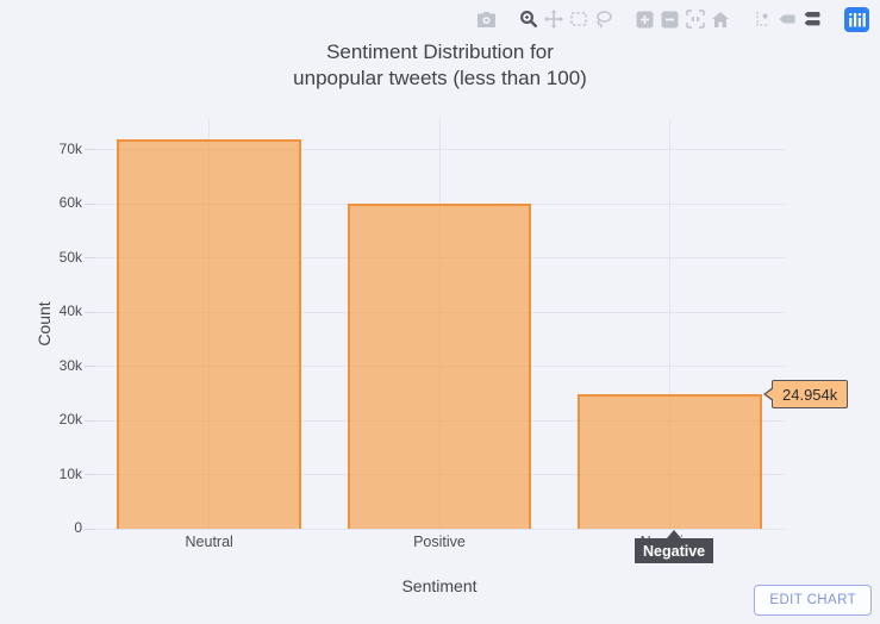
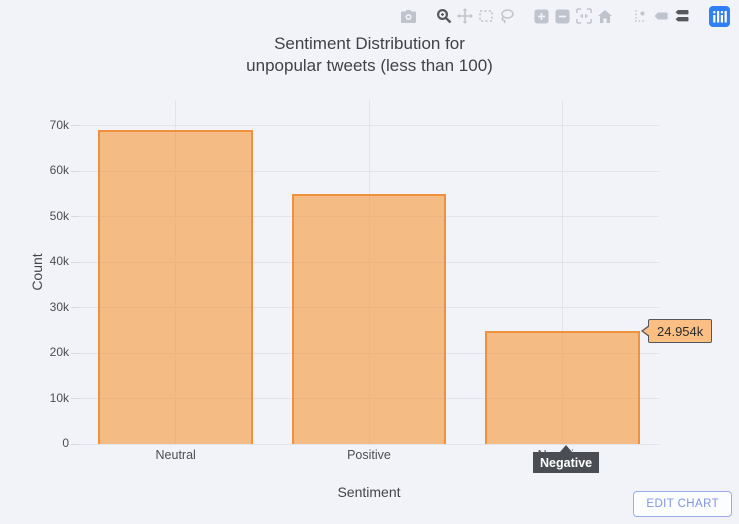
Neutral: 72k -> 69k
Positive: 60k -> 55k
